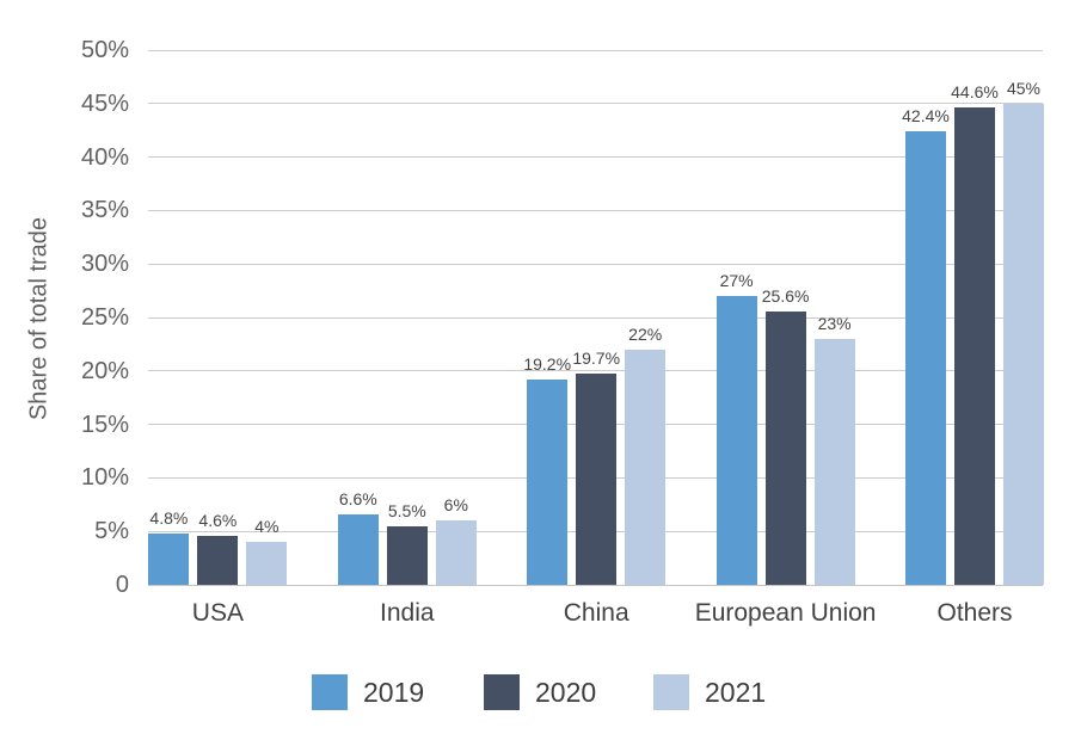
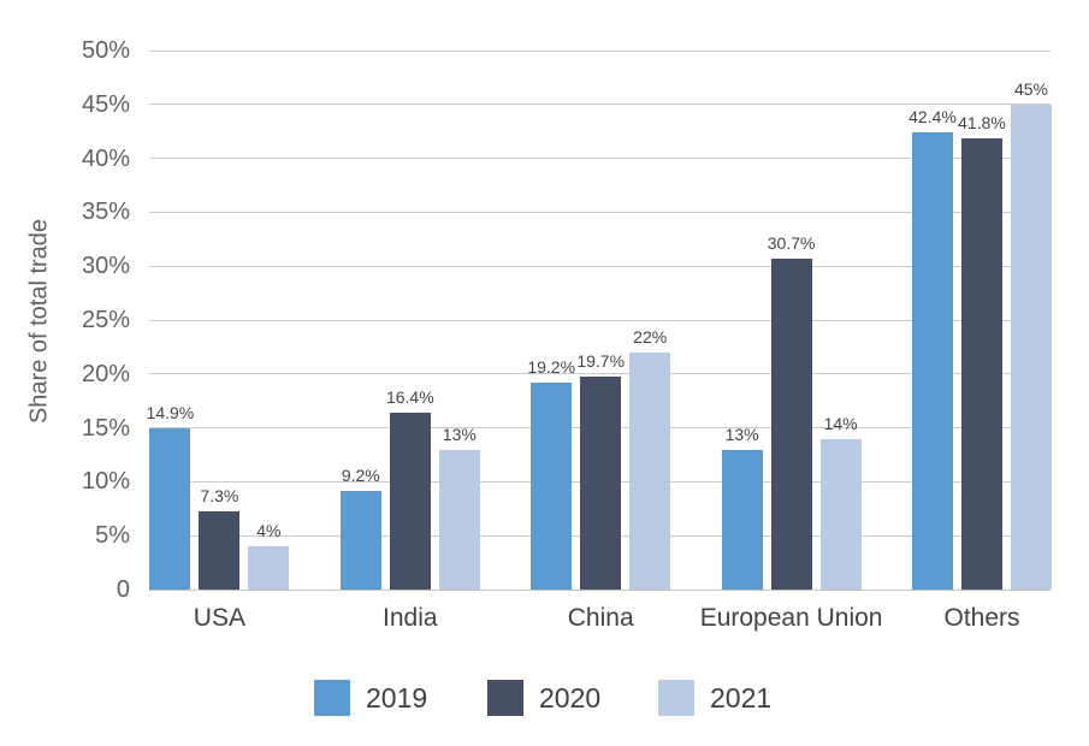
2019/USA: 4.8% -> 14.9%
2020/USA: 4.6% -> 7.3%
2019/India: 6.6% -> 9.2%
2020/India: 5.5% -> 16.4%
2021/India: 6% -> 13%
2019/European Union: 27% -> 13%
2020/European Union: 25.6% -> 30.7%
2021/European Union: 23% -> 14%
2020/Others: 44.6% -> 41.8%
